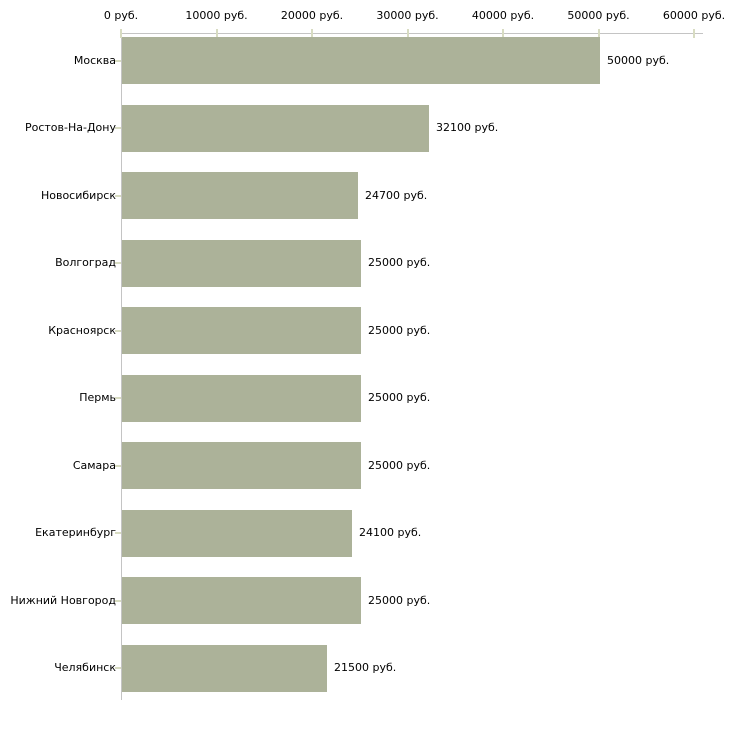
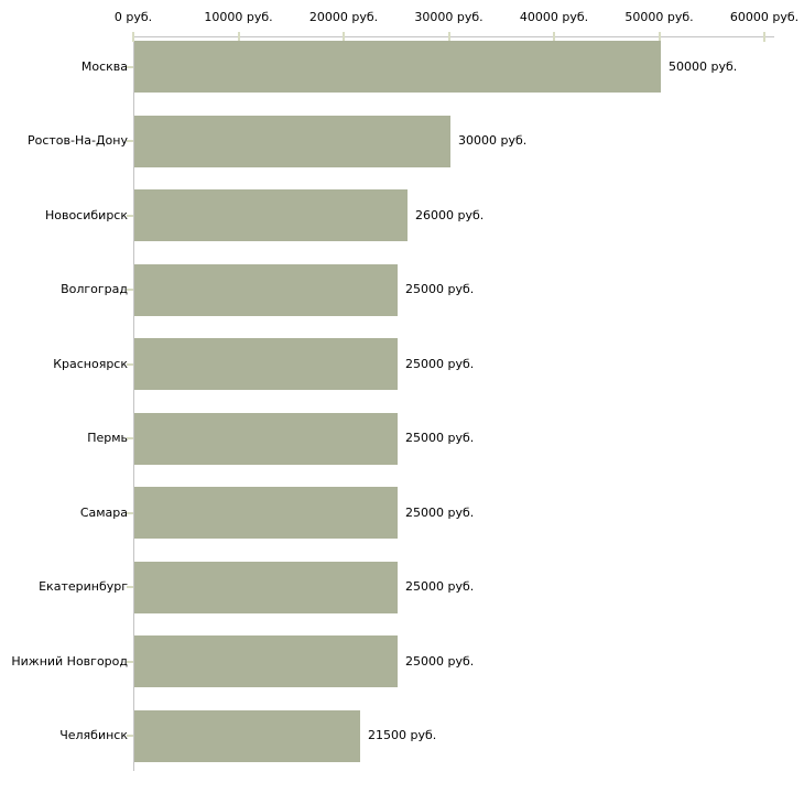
Ростов-На-Дону: 32100 -> 30000
Новосибирск: 24700 -> 26000
Екатеринбург: 24100 -> 25000
